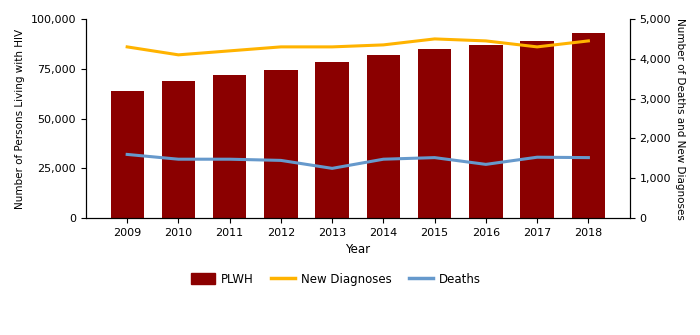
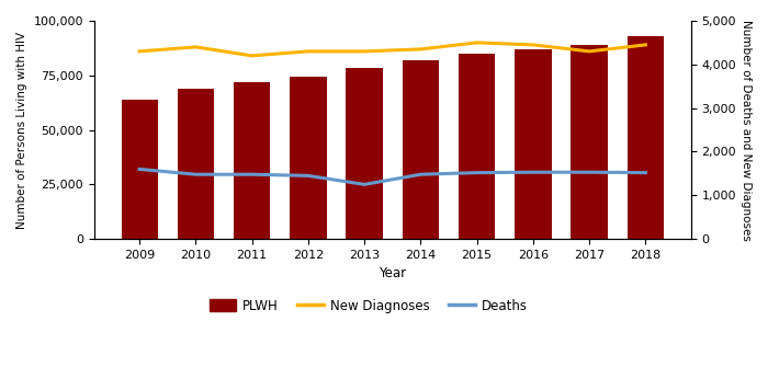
New Diagnoses/2010: 4,100 -> 4,400
Deaths/2016: 1,350 -> 1,530
